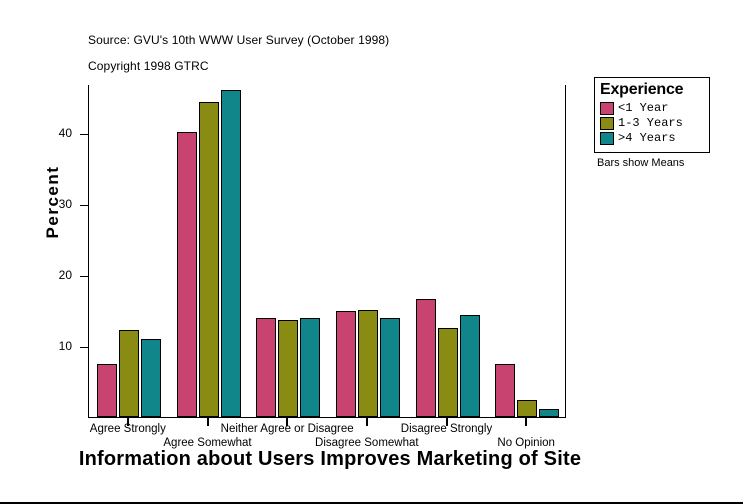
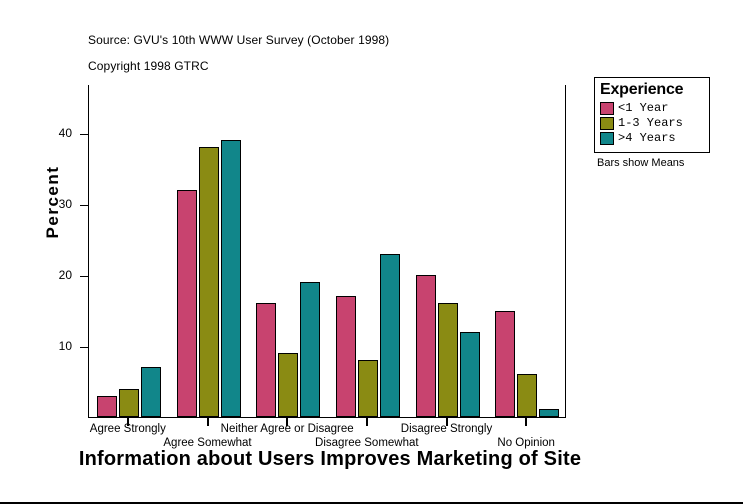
<1 Year/Agree Strongly: 7 -> 3
1-3 Years/Agree Strongly: 12 -> 4
>4 Years/Agree Strongly: 11 -> 7
<1 Year/Agree Somewhat: 40 -> 32
1-3 Years/Agree Somewhat: 44 -> 38
>4 Years/Agree Somewhat: 46 -> 39
<1 Year/Neither Agree or Disagree: 14 -> 16
1-3 Years/Neither Agree or Disagree: 14 -> 9
>4 Years/Neither Agree or Disagree: 14 -> 19
<1 Year/Disagree Somewhat: 15 -> 17
1-3 Years/Disagree Somewhat: 15 -> 8
>4 Years/Disagree Somewhat: 14 -> 23
<1 Year/Disagree Strongly: 17 -> 20
1-3 Years/Disagree Strongly: 12 -> 16
>4 Years/Disagree Strongly: 14 -> 12
<1 Year/No Opinion: 7 -> 15
1-3 Years/No Opinion: 2 -> 6
